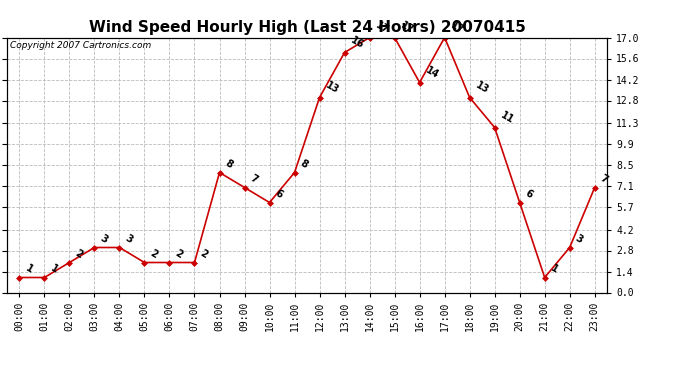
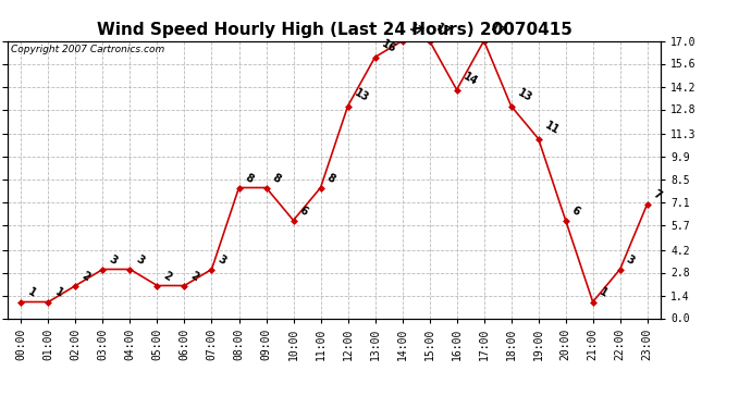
07:00: 2 -> 3
09:00: 7 -> 8
